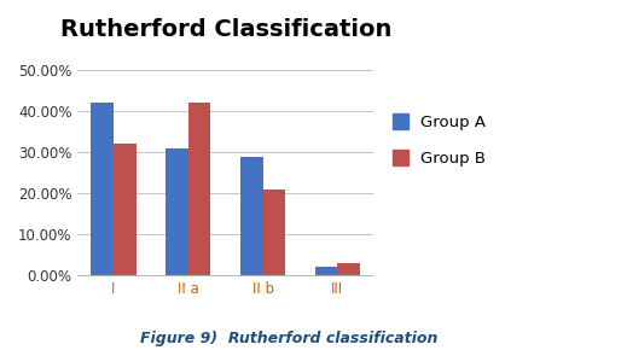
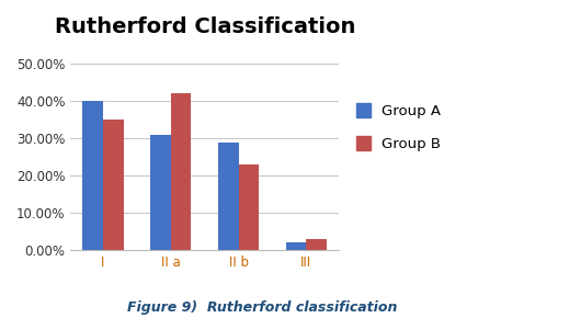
Group A/I: 42% -> 40%
Group B/I: 32% -> 35%
Group B/II b: 21% -> 23%
